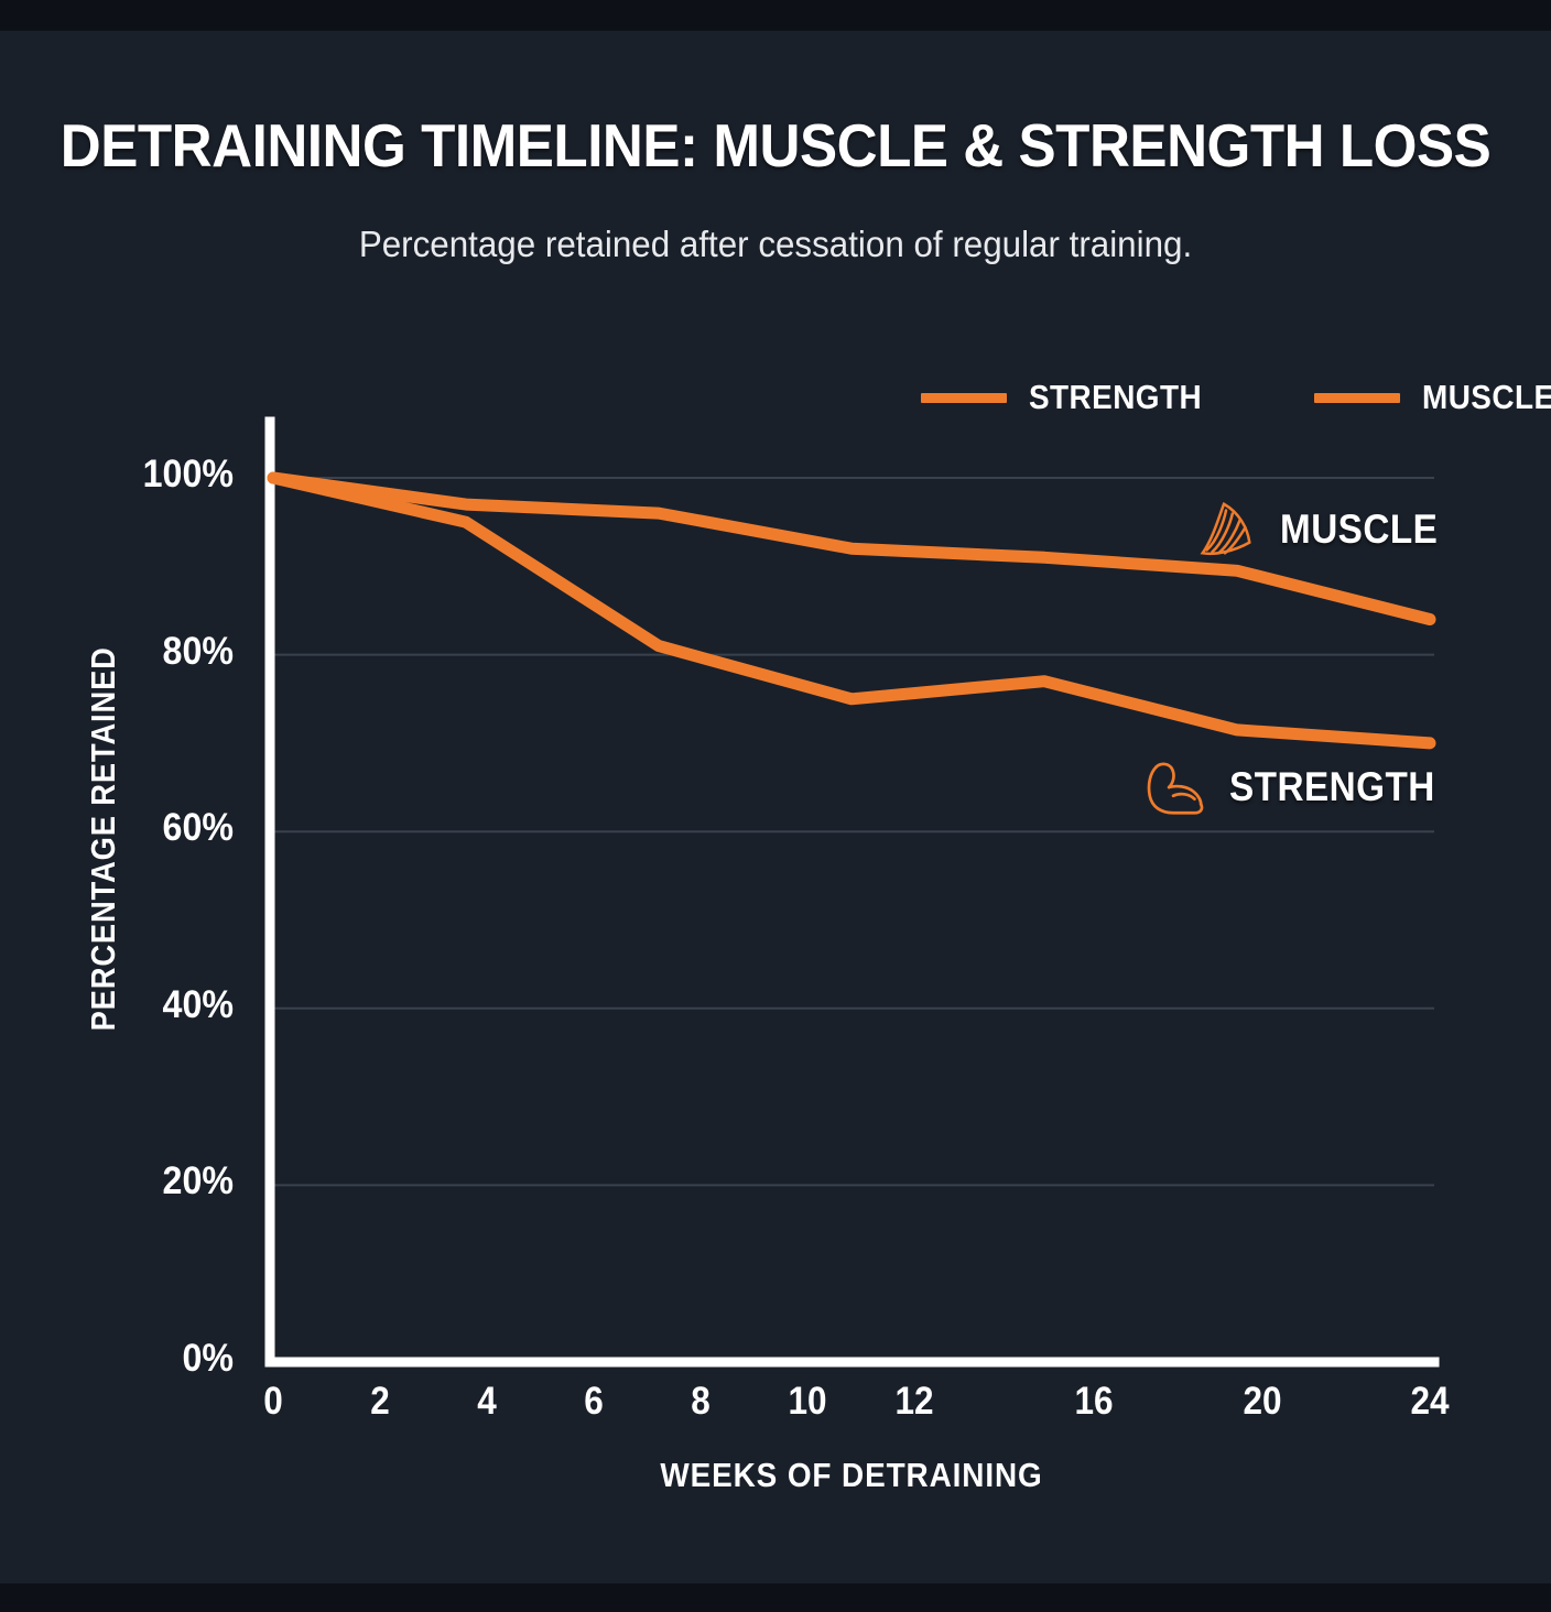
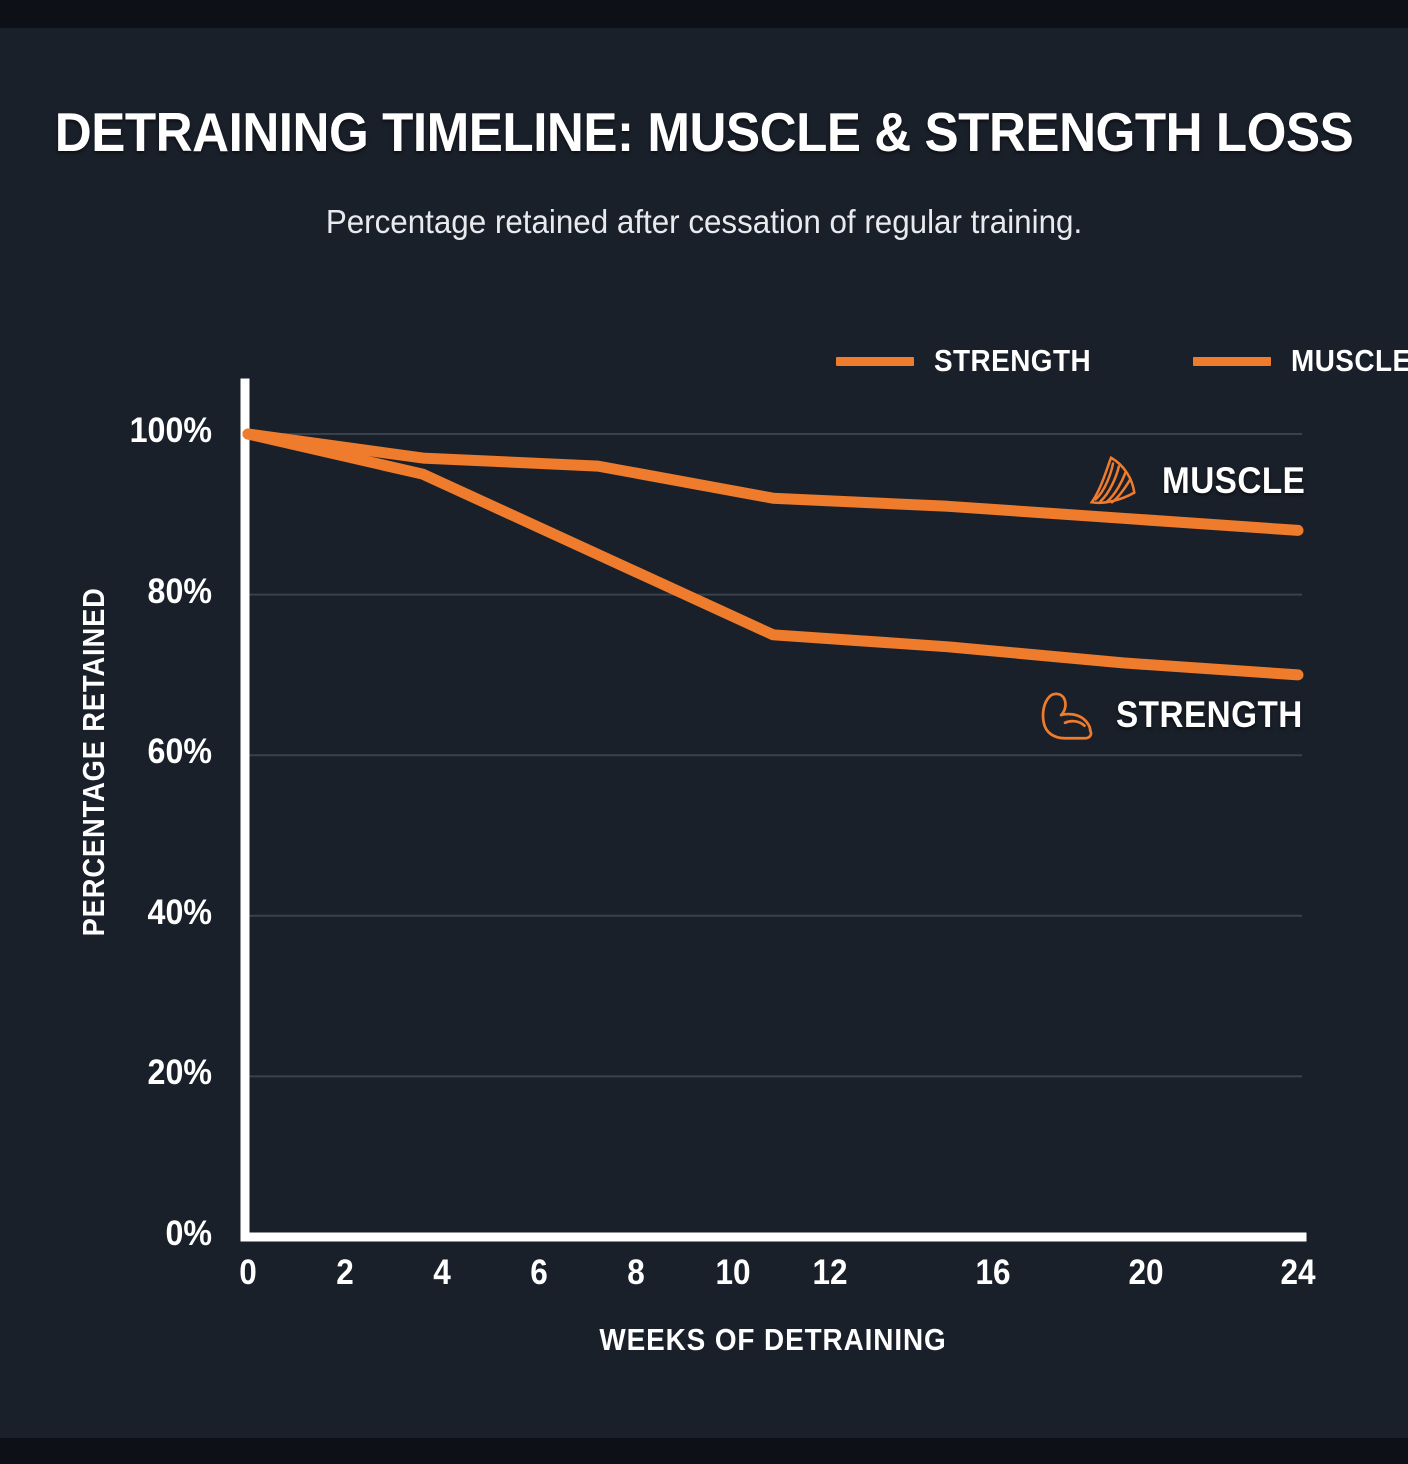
STRENGTH/8: 81% -> 85%
STRENGTH/16: 77% -> 74%
MUSCLE/24: 84% -> 88%
